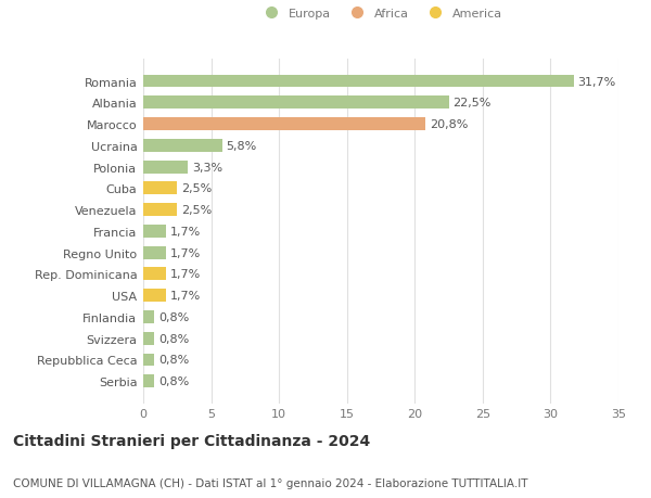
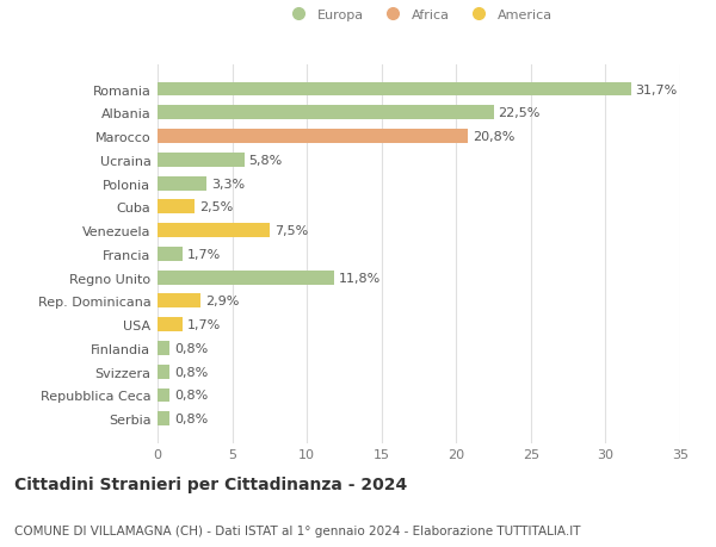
Venezuela: 2,5% -> 7,5%
Regno Unito: 1,7% -> 11,8%
Rep. Dominicana: 1,7% -> 2,9%
